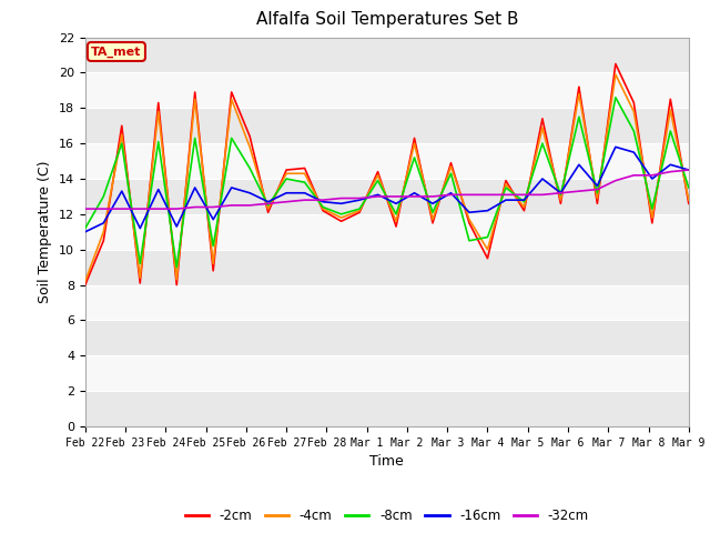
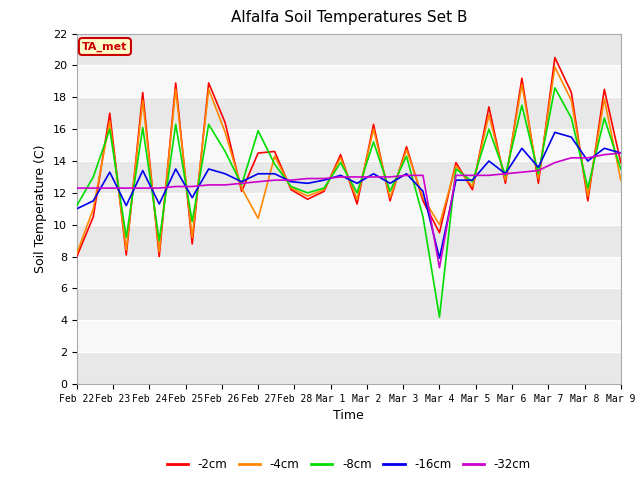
-4cm/Feb 27: 14.3 -> 10.4
-8cm/Feb 27: 14.0 -> 15.9
-8cm/Mar 4: 10.7 -> 4.2
-16cm/Mar 4: 12.2 -> 7.9
-32cm/Mar 4: 13.1 -> 7.3
-2cm/Mar 9: 12.6 -> 13.9
